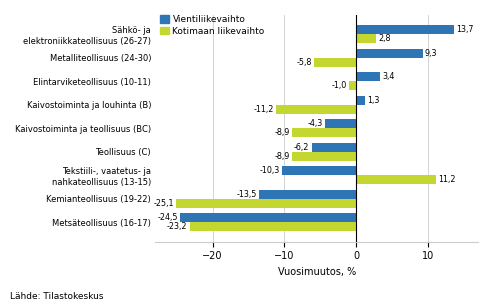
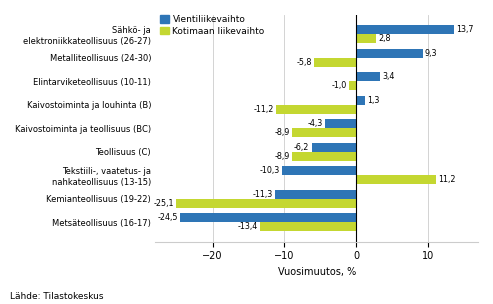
Vientiliikevaihto/Kemianteollisuus (19-22): -13,5 -> -11,3
Kotimaan liikevaihto/Metsäteollisuus (16-17): -23,2 -> -13,4
